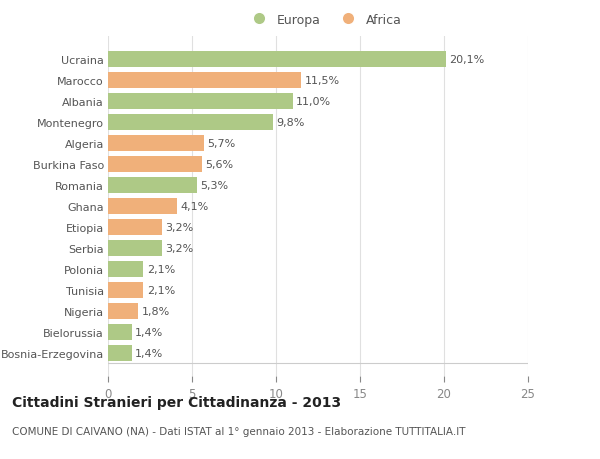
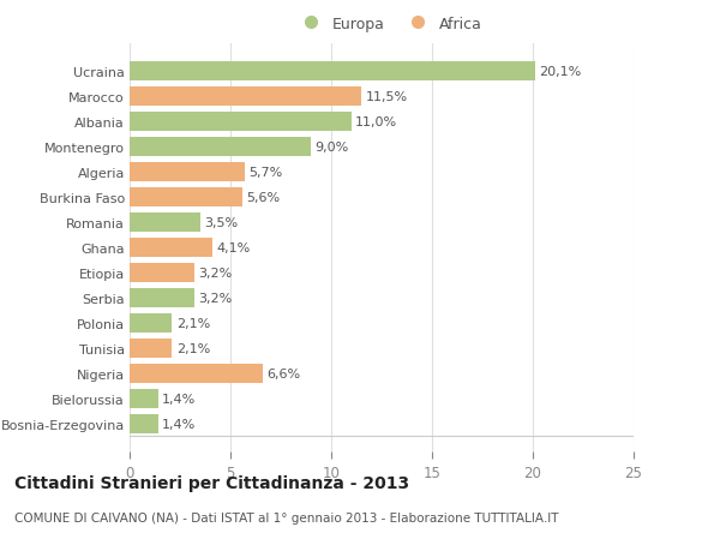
Montenegro: 9,8% -> 9,0%
Romania: 5,3% -> 3,5%
Nigeria: 1,8% -> 6,6%
